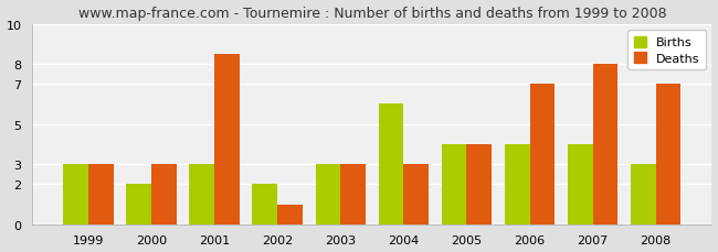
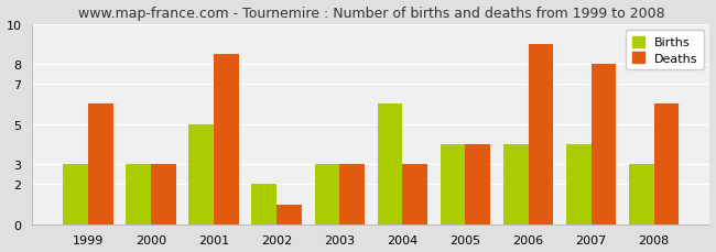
Deaths/1999: 3.0 -> 6.0
Births/2000: 2 -> 3
Births/2001: 3 -> 5
Deaths/2006: 7.0 -> 9.0
Deaths/2008: 7.0 -> 6.0
